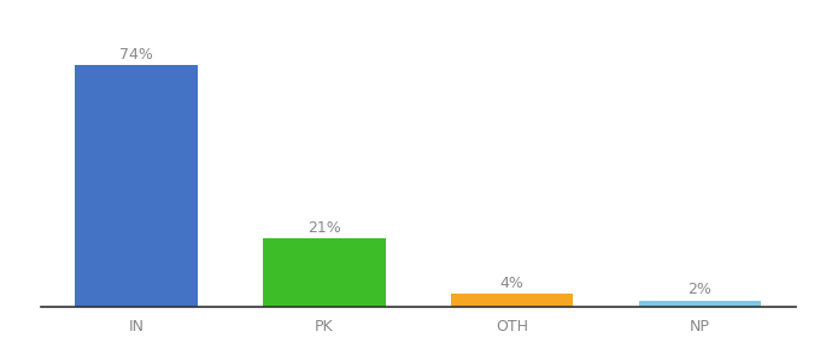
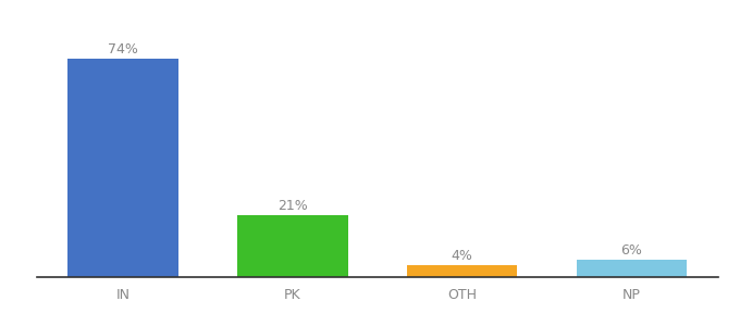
NP: 2% -> 6%
